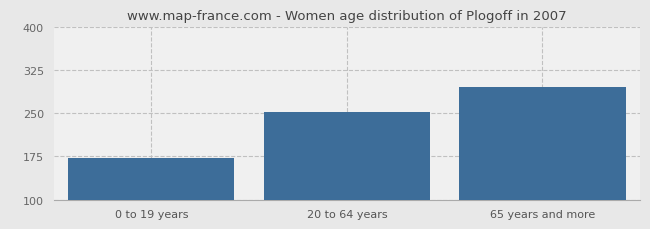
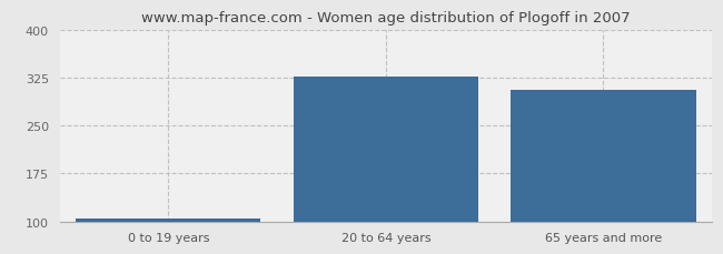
0 to 19 years: 172 -> 104
20 to 64 years: 252 -> 327
65 years and more: 296 -> 306
